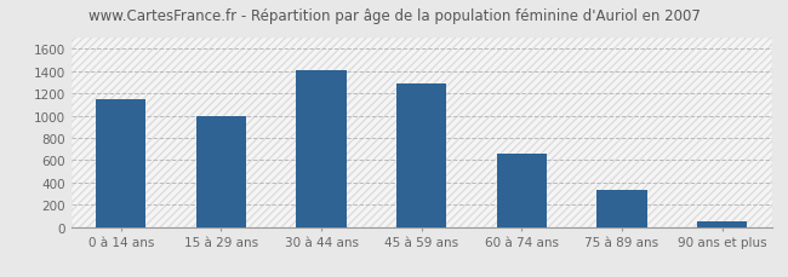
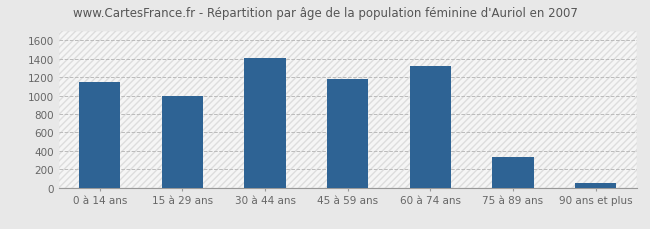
45 à 59 ans: 1280 -> 1180
60 à 74 ans: 660 -> 1320
